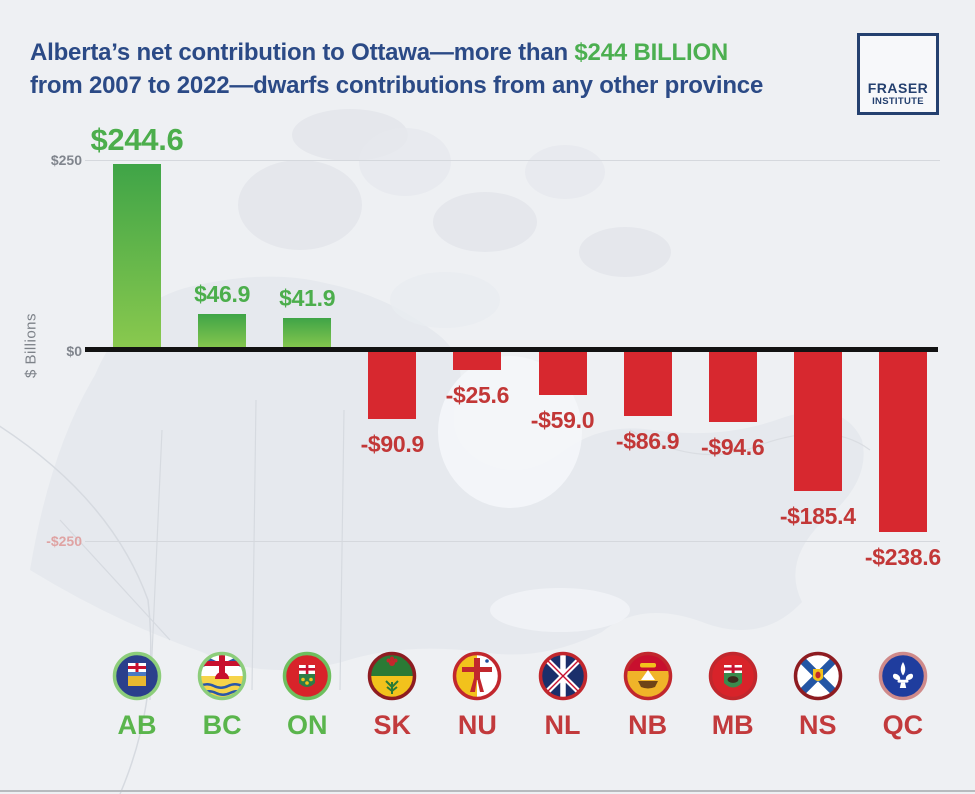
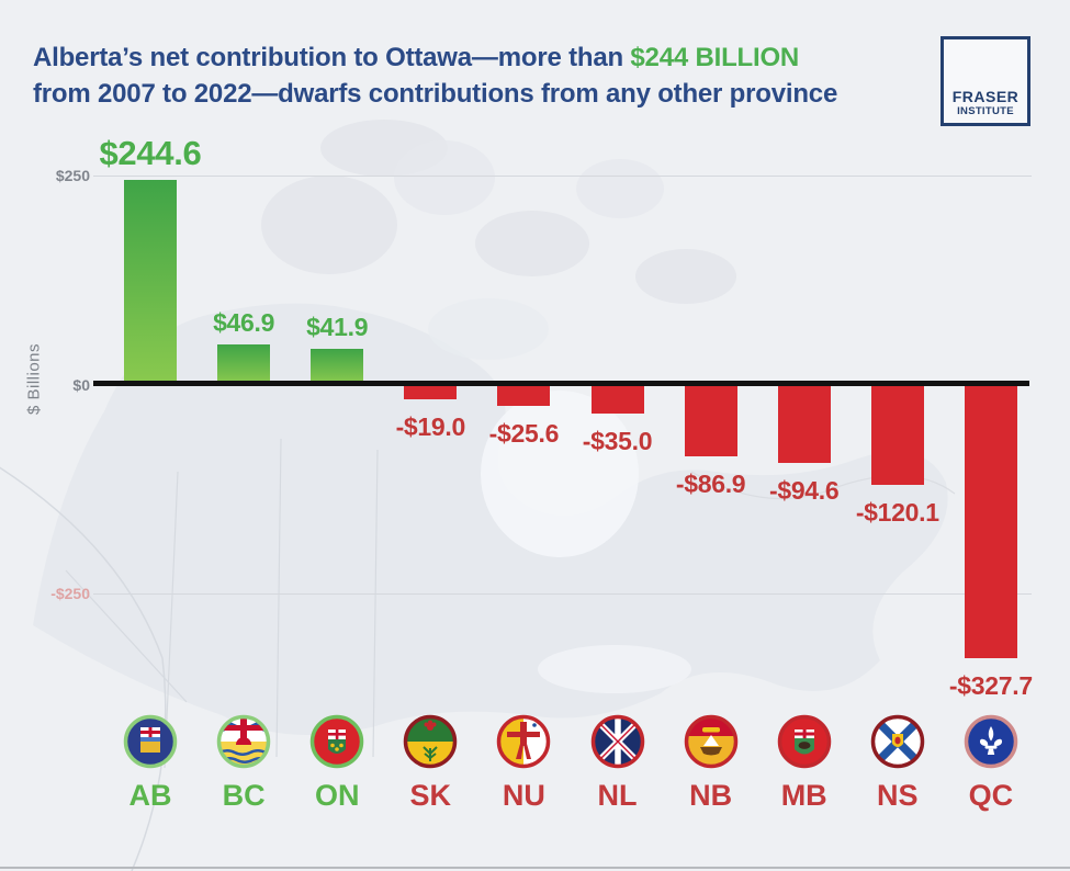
SK: -$90.9 -> -$19.0
NL: -$59.0 -> -$35.0
NS: -$185.4 -> -$120.1
QC: -$238.6 -> -$327.7
